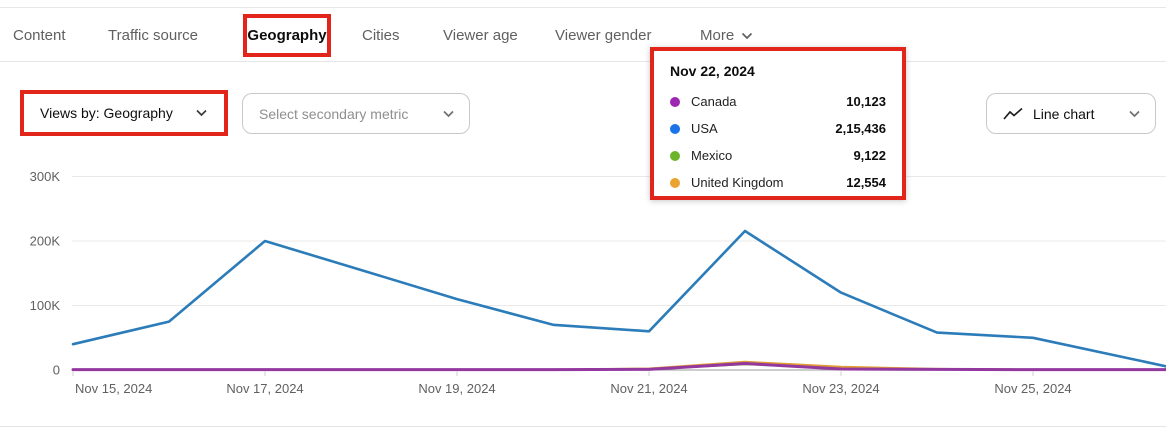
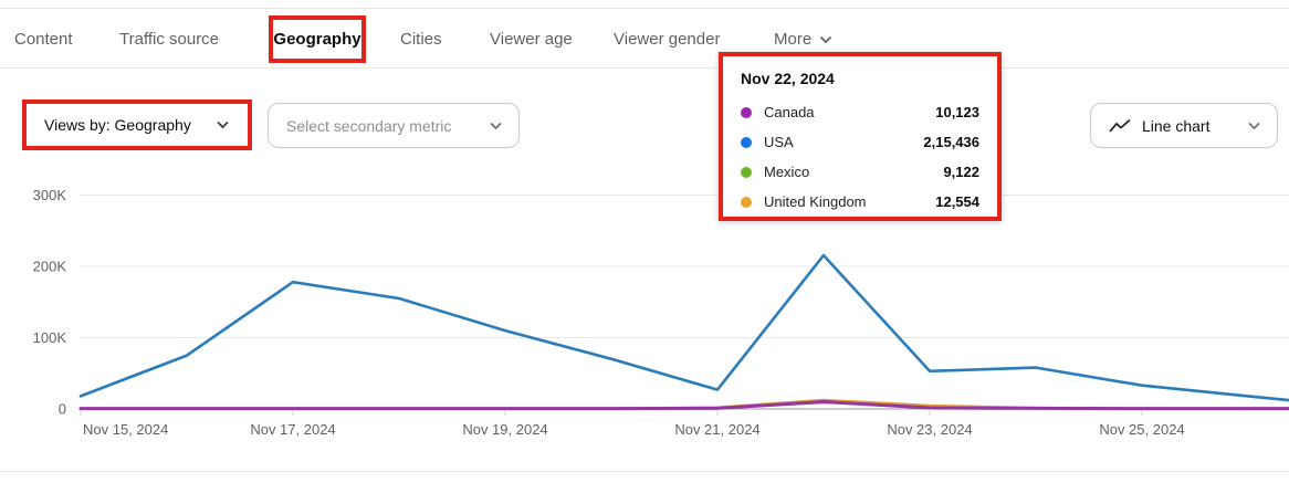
USA/Nov 15, 2024: 40K -> 20K
USA/Nov 17, 2024: 200K -> 180K
USA/Nov 21, 2024: 60K -> 30K
USA/Nov 23, 2024: 120K -> 50K
USA/Nov 25, 2024: 50K -> 30K
